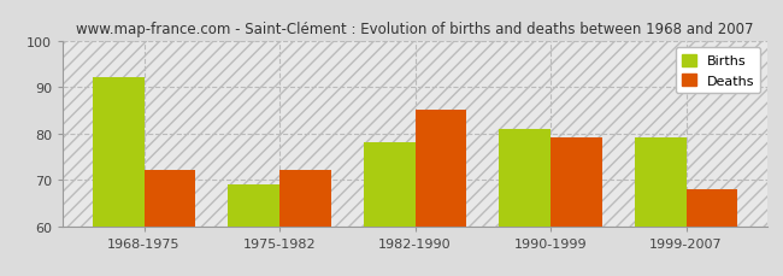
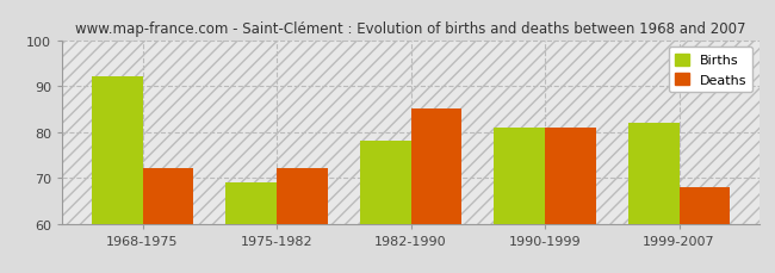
Deaths/1990-1999: 79 -> 81
Births/1999-2007: 79 -> 82
